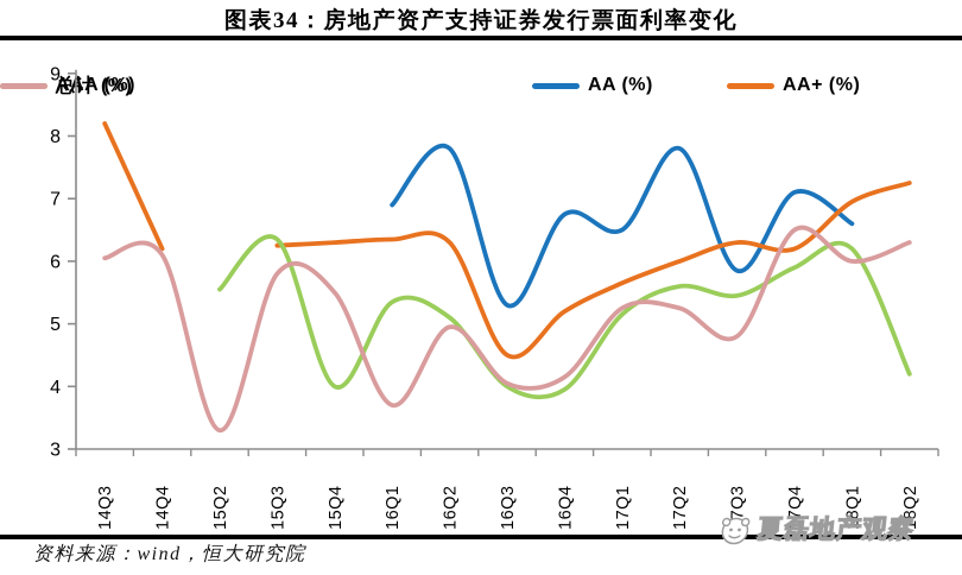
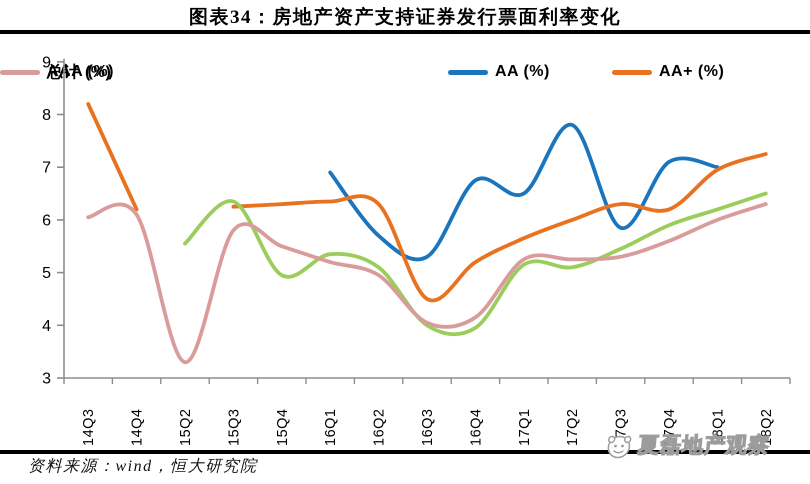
AAA (%)/15Q4: 4.0 -> 5.0
总计 (%)/16Q1: 3.7 -> 5.2
AA (%)/16Q2: 7.8 -> 5.7
AAA (%)/17Q2: 5.6 -> 5.1
总计 (%)/17Q3: 4.8 -> 5.3
总计 (%)/17Q4: 6.5 -> 5.6
AA (%)/18Q1: 6.6 -> 7.0
AAA (%)/18Q2: 4.2 -> 6.5
